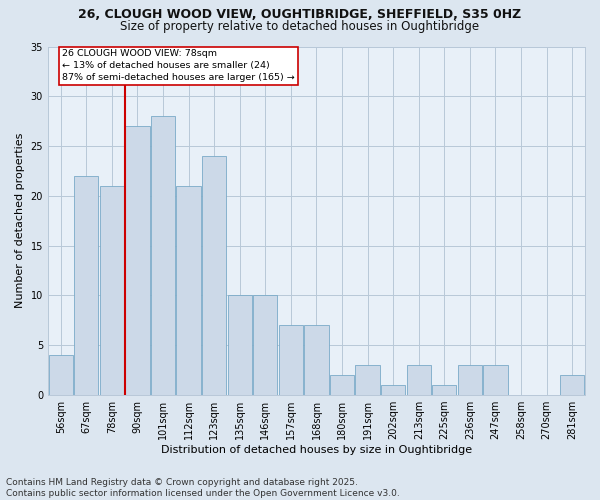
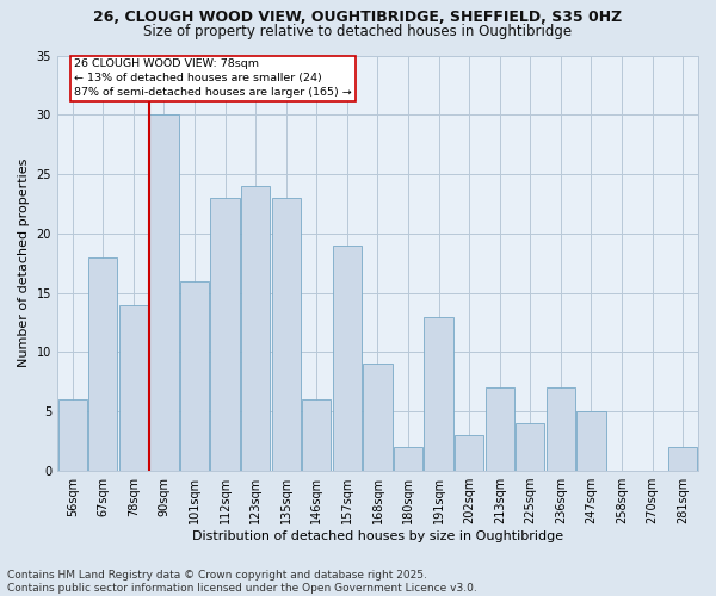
56sqm: 4 -> 6
67sqm: 22 -> 18
78sqm: 21 -> 14
90sqm: 27 -> 30
101sqm: 28 -> 16
112sqm: 21 -> 23
135sqm: 10 -> 23
146sqm: 10 -> 6
157sqm: 7 -> 19
168sqm: 7 -> 9
191sqm: 3 -> 13
202sqm: 1 -> 3
213sqm: 3 -> 7
225sqm: 1 -> 4
236sqm: 3 -> 7
247sqm: 3 -> 5
